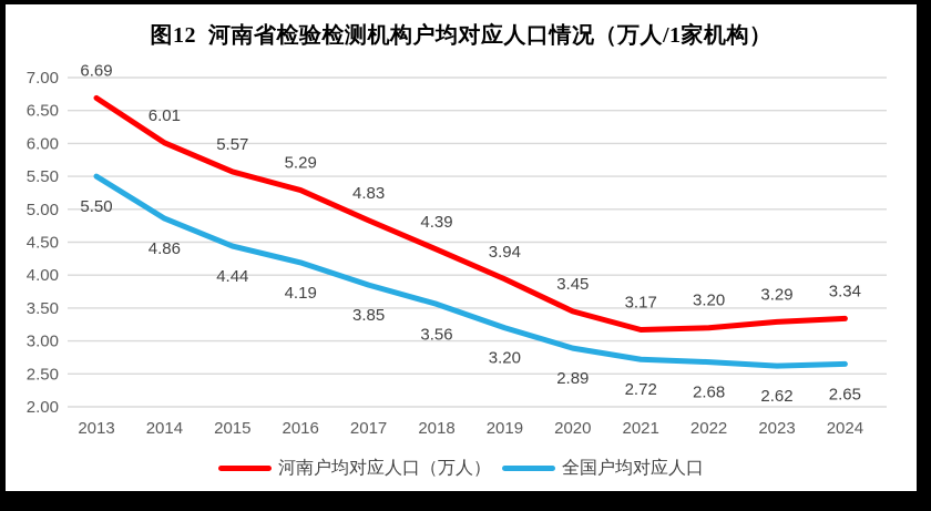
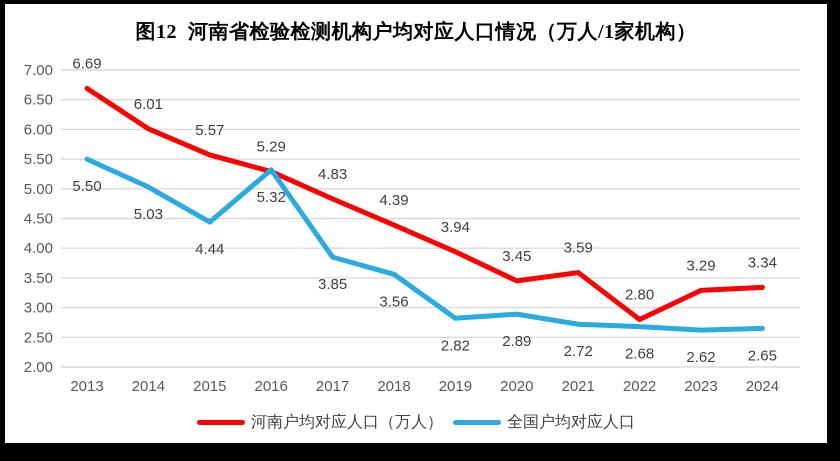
全国户均对应人口/2014: 4.86 -> 5.03
全国户均对应人口/2016: 4.19 -> 5.32
全国户均对应人口/2019: 3.20 -> 2.82
河南户均对应人口（万人）/2021: 3.17 -> 3.59
河南户均对应人口（万人）/2022: 3.20 -> 2.80
